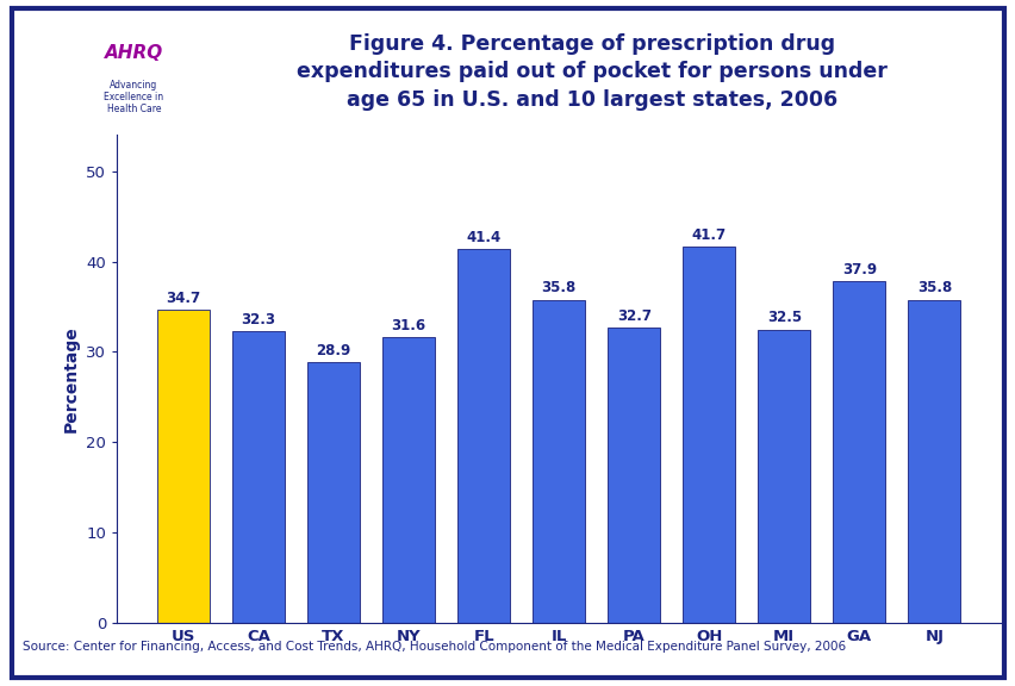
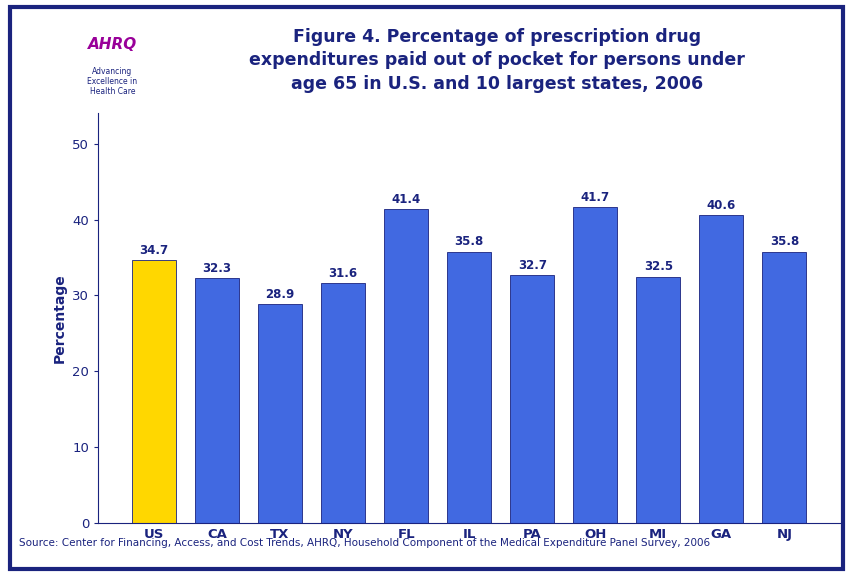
GA: 37.9 -> 40.6
